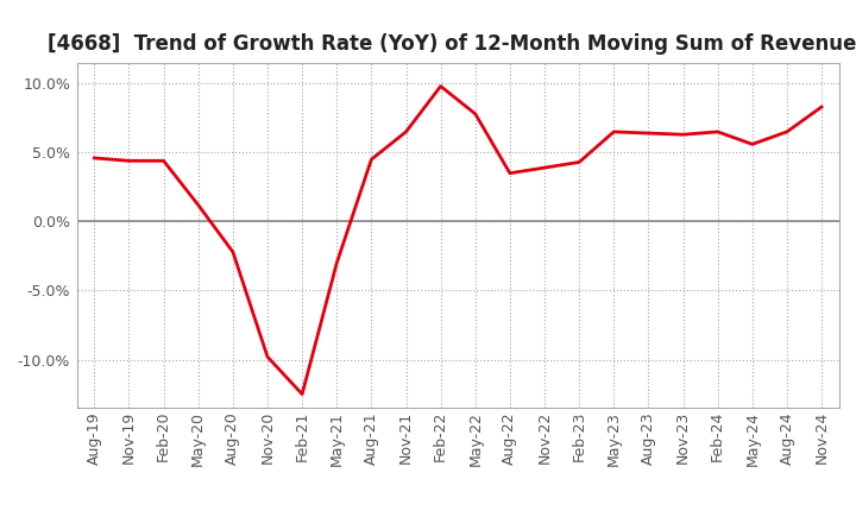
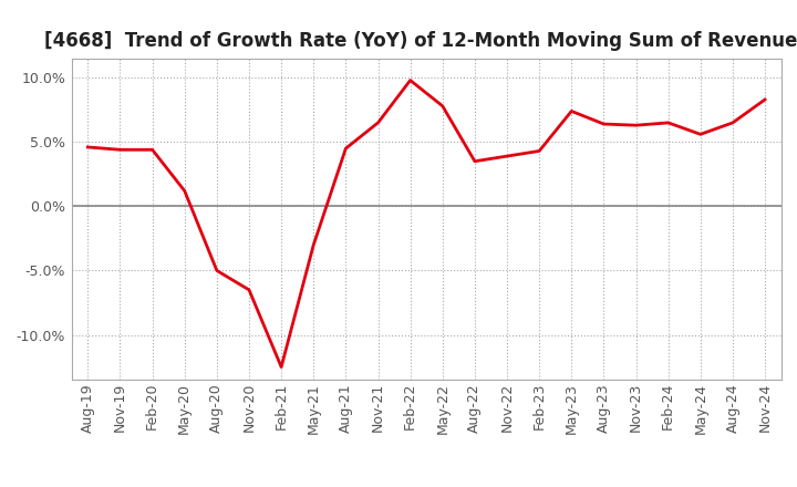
Aug-20: -2.2% -> -5.0%
Nov-20: -9.8% -> -6.5%
May-23: 6.5% -> 7.4%
